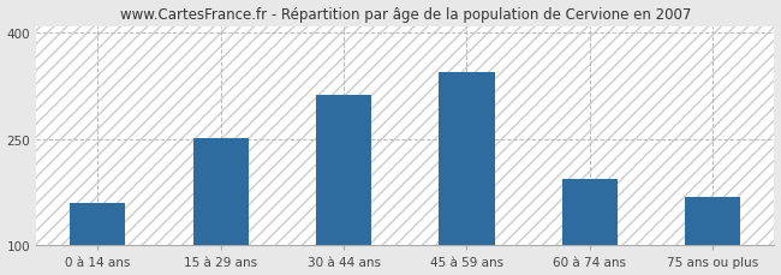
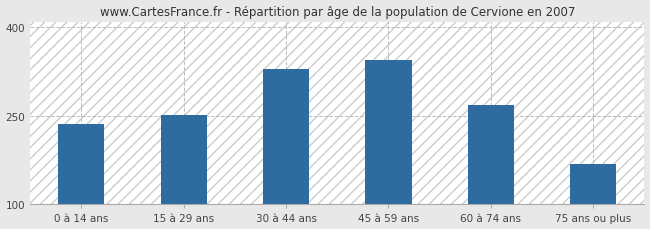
0 à 14 ans: 160 -> 237
30 à 44 ans: 312 -> 330
60 à 74 ans: 194 -> 268
